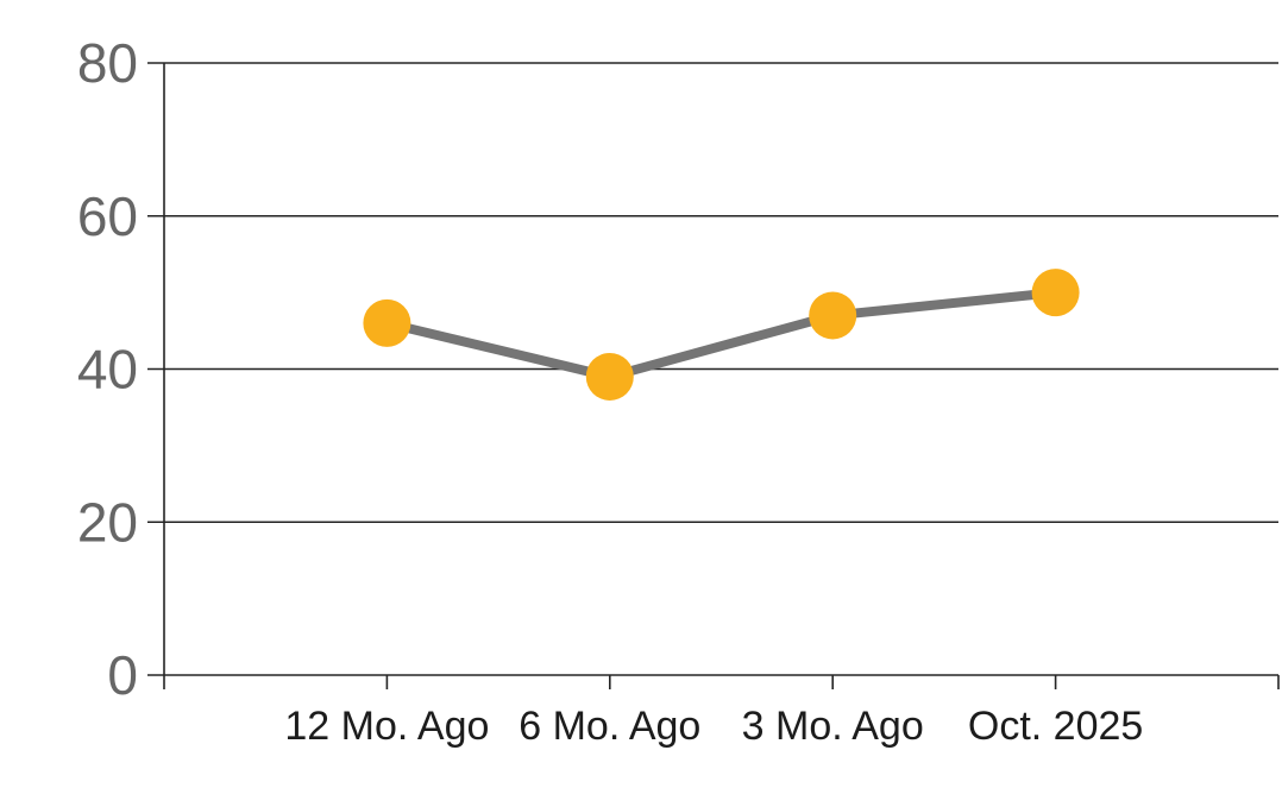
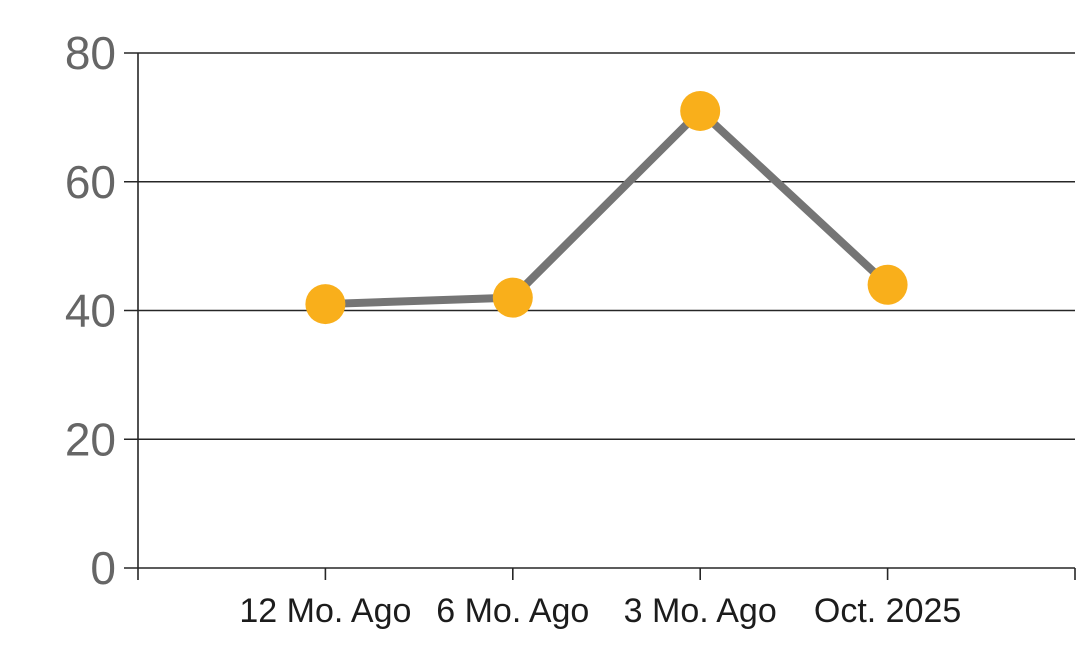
12 Mo. Ago: 46 -> 41
6 Mo. Ago: 39 -> 42
3 Mo. Ago: 47 -> 71
Oct. 2025: 50 -> 44
